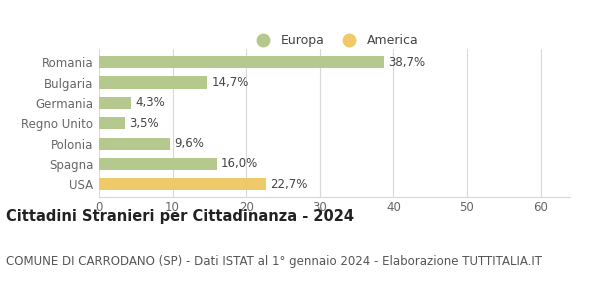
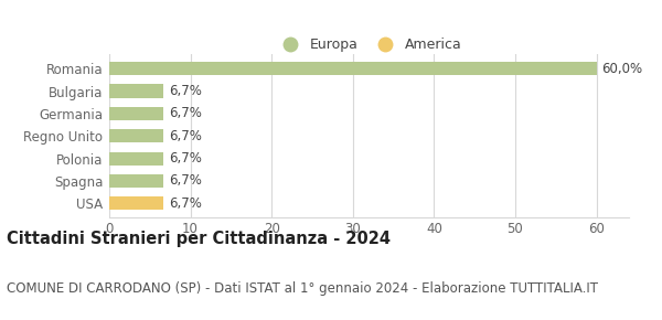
Romania: 38,7% -> 60,0%
Bulgaria: 14,7% -> 6,7%
Germania: 4,3% -> 6,7%
Regno Unito: 3,5% -> 6,7%
Polonia: 9,6% -> 6,7%
Spagna: 16,0% -> 6,7%
USA: 22,7% -> 6,7%
